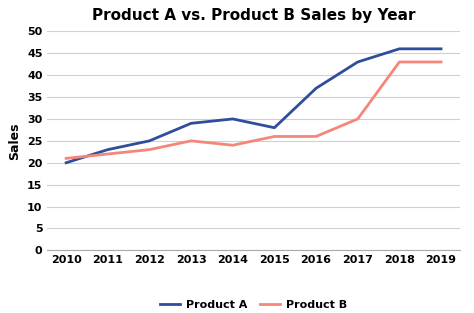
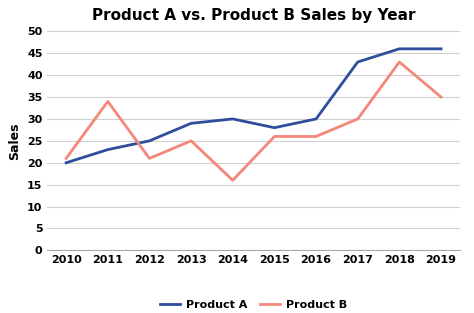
Product B/2011: 22 -> 34
Product B/2012: 23 -> 21
Product B/2014: 24 -> 16
Product A/2016: 37 -> 30
Product B/2019: 43 -> 35
